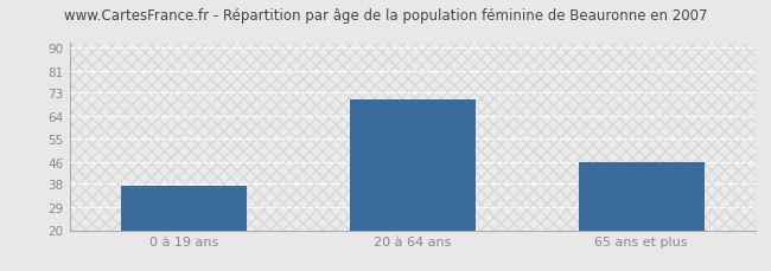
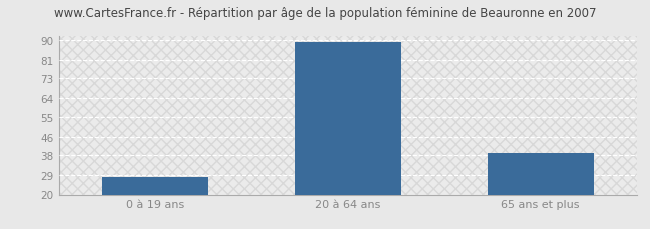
0 à 19 ans: 37 -> 28
20 à 64 ans: 70 -> 89
65 ans et plus: 46 -> 39
